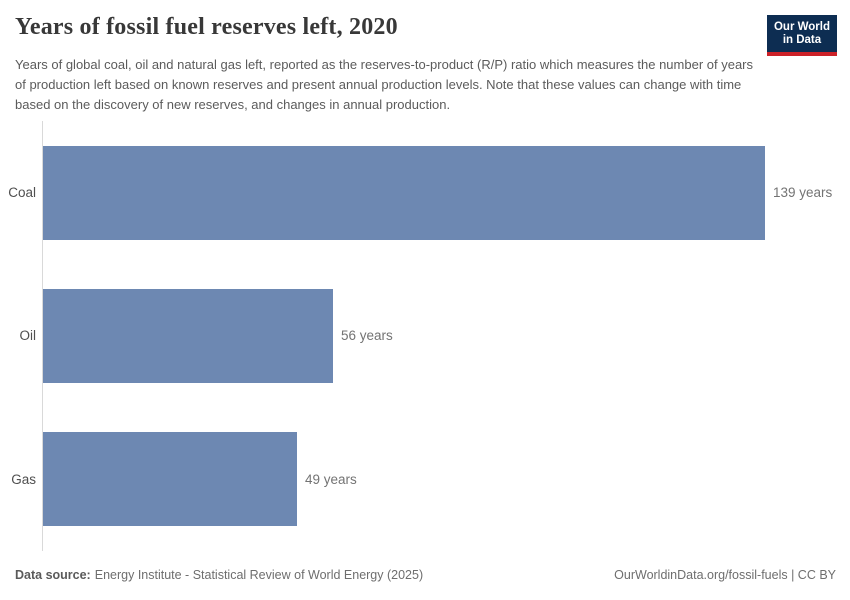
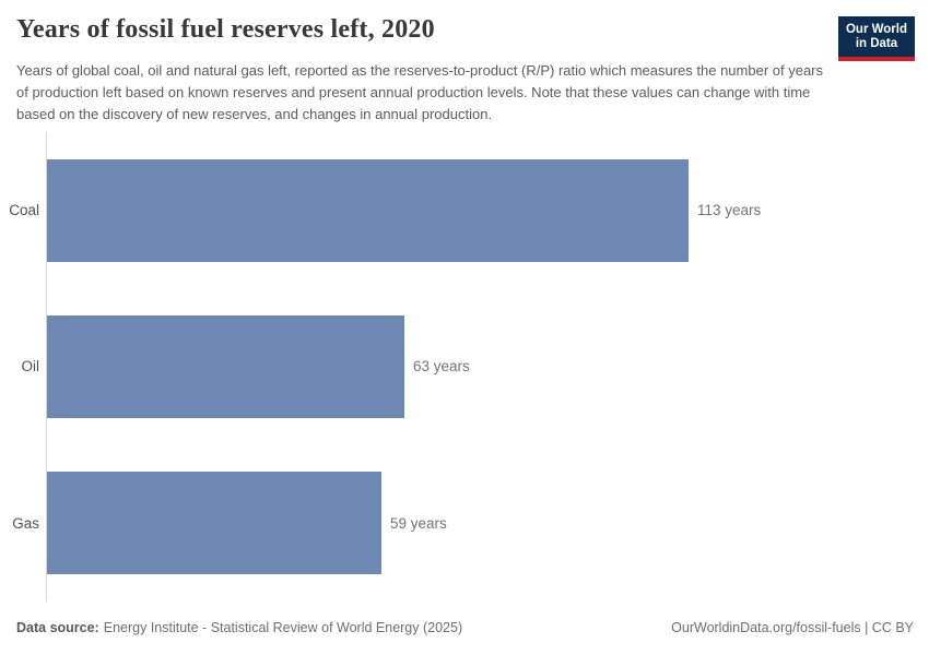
Coal: 139 -> 113
Oil: 56 -> 63
Gas: 49 -> 59
